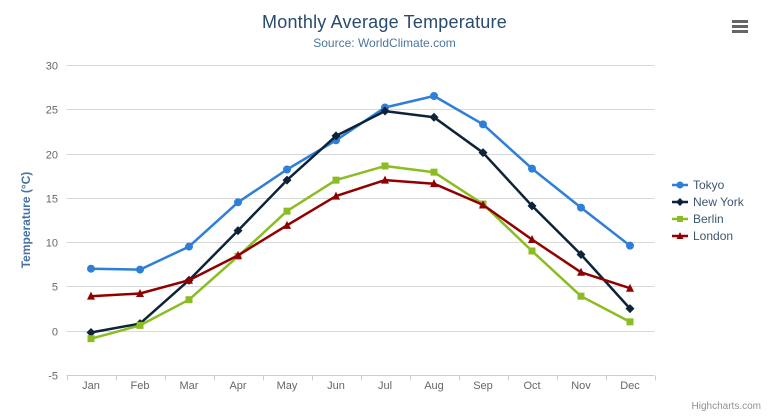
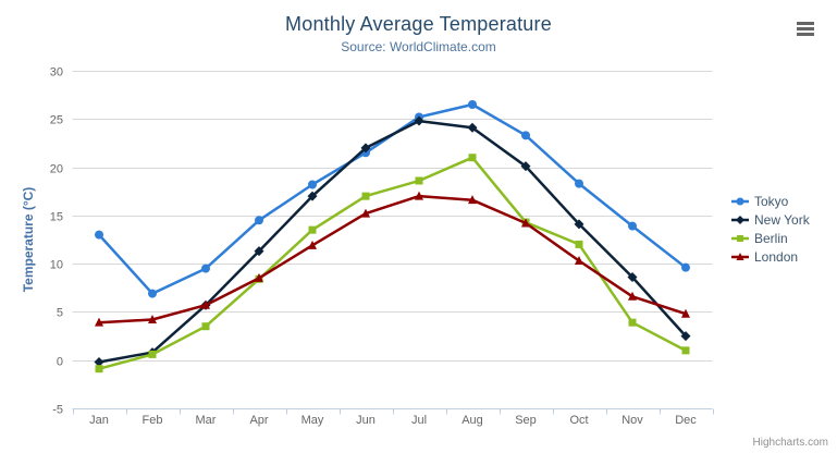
Tokyo/Jan: 7 -> 13
Berlin/Aug: 18 -> 21
Berlin/Oct: 9 -> 12
